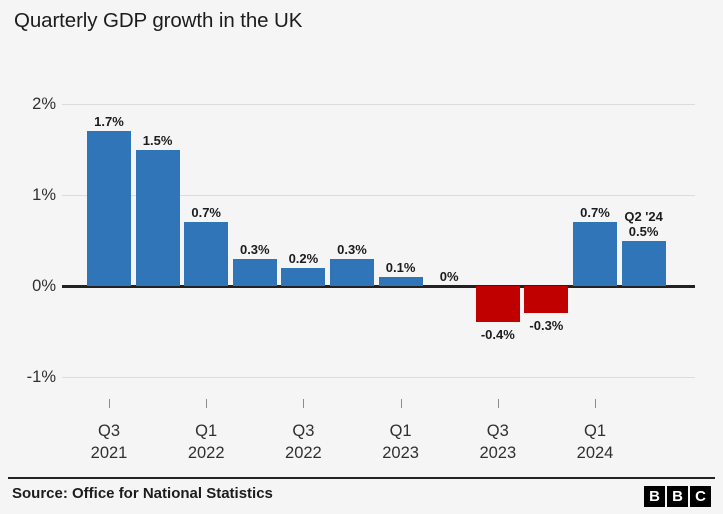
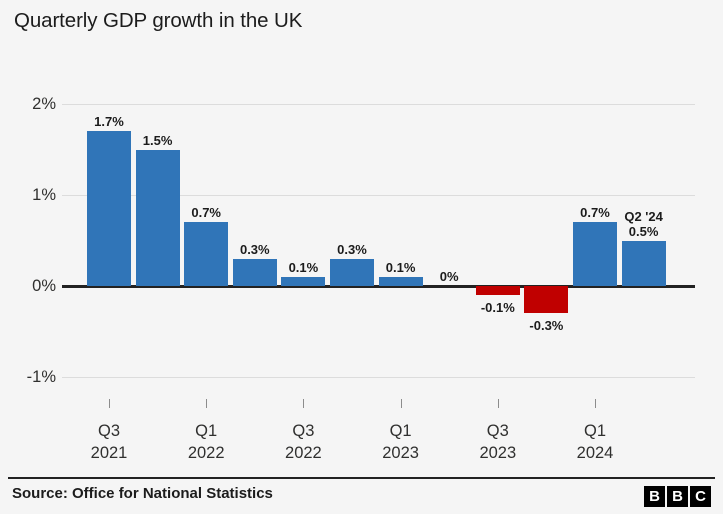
Q3 2022: 0.2% -> 0.1%
Q3 2023: -0.4% -> -0.1%
